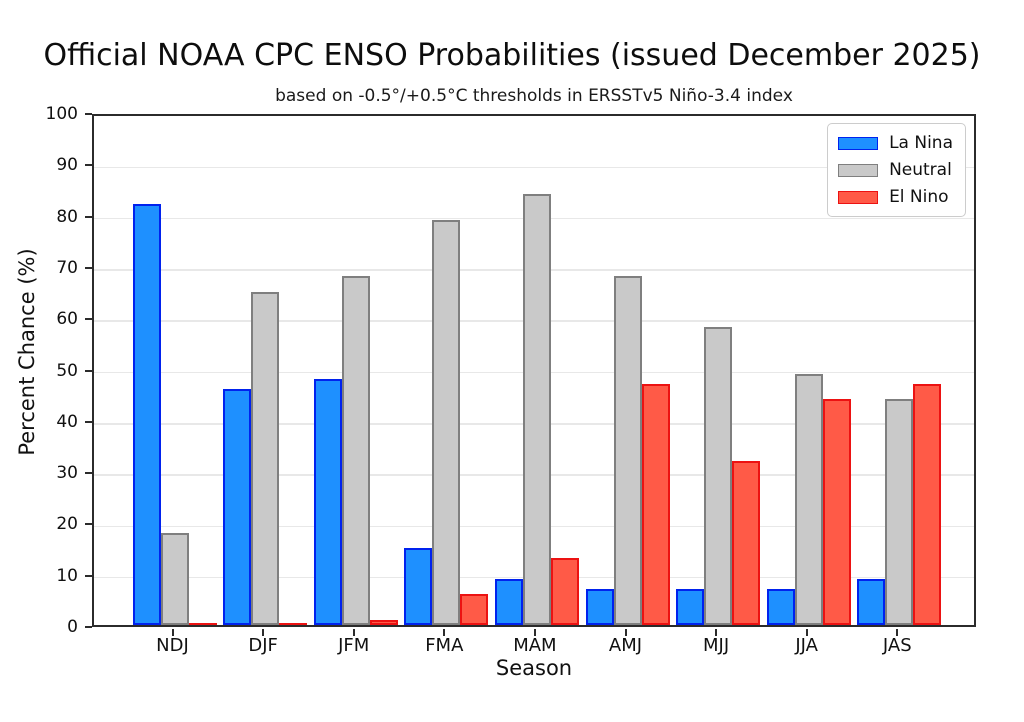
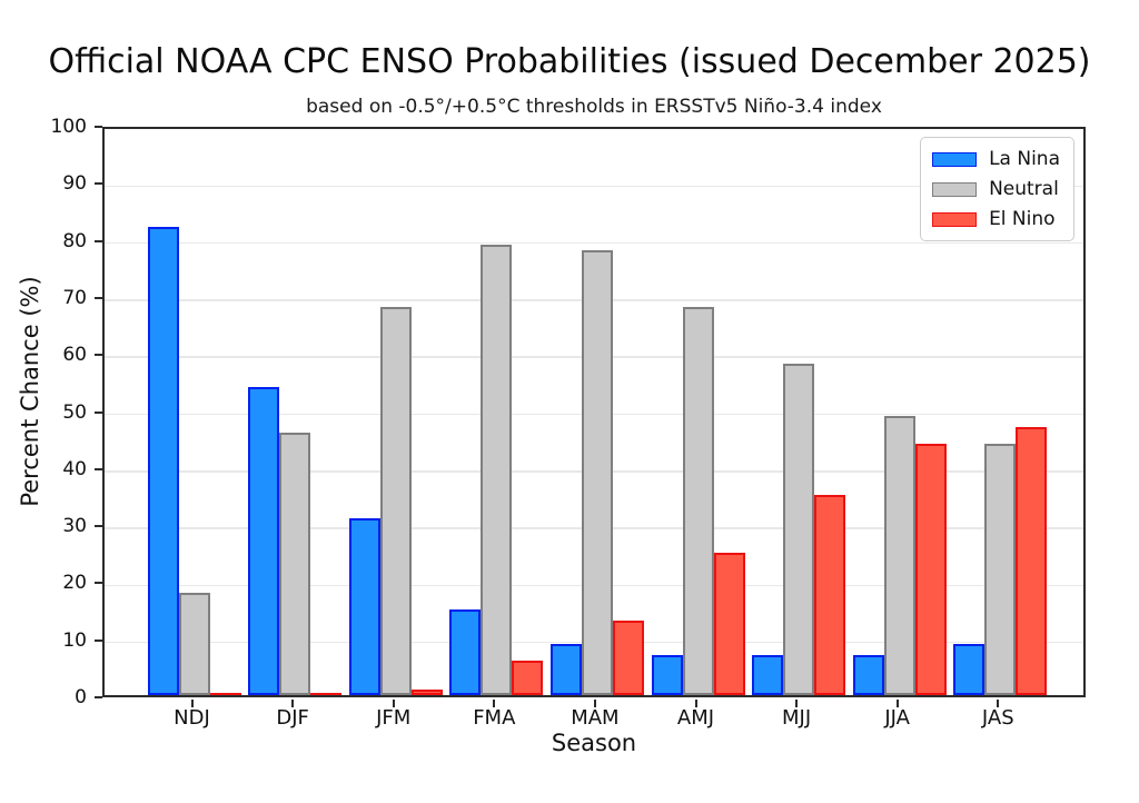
La Nina/DJF: 46 -> 54
Neutral/DJF: 65 -> 46
La Nina/JFM: 48 -> 31
Neutral/MAM: 84 -> 78
El Nino/AMJ: 47 -> 25
El Nino/MJJ: 32 -> 35
